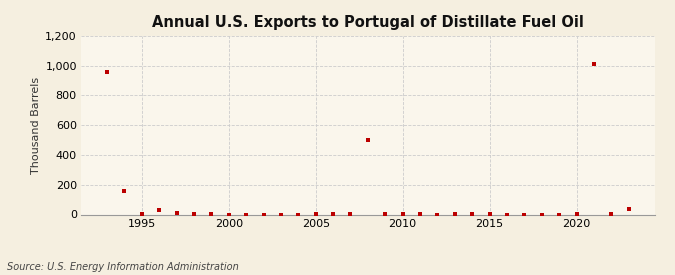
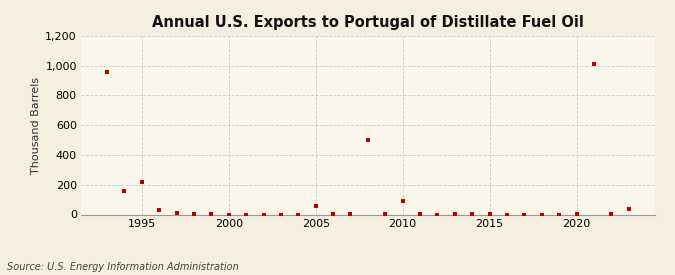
1995: 0 -> 220
2005: 0 -> 60
2010: 0 -> 90
